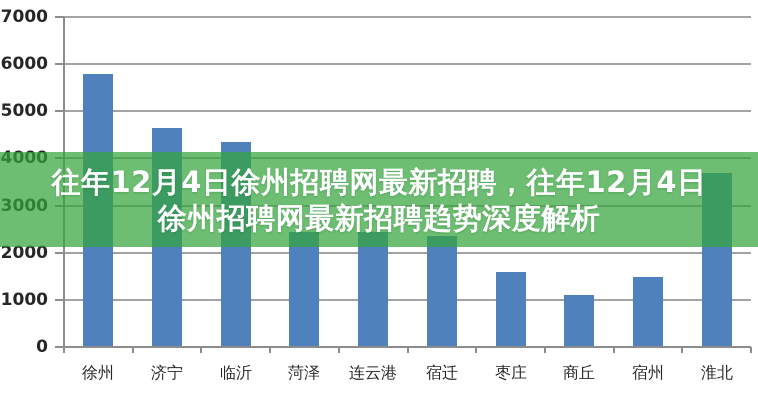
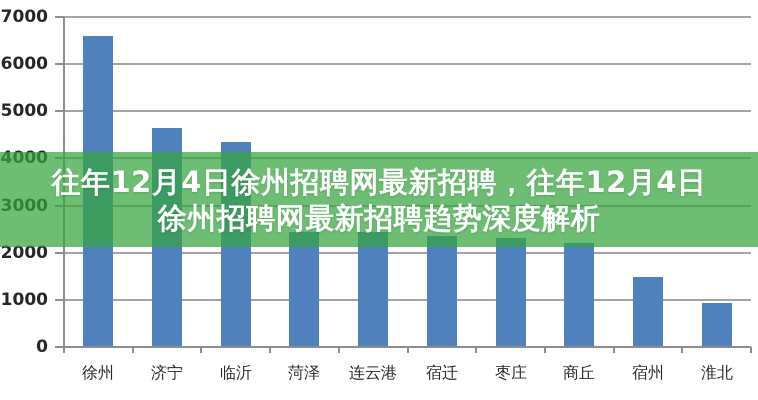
徐州: 5800 -> 6600
枣庄: 1600 -> 2300
商丘: 1100 -> 2200
淮北: 3700 -> 900
